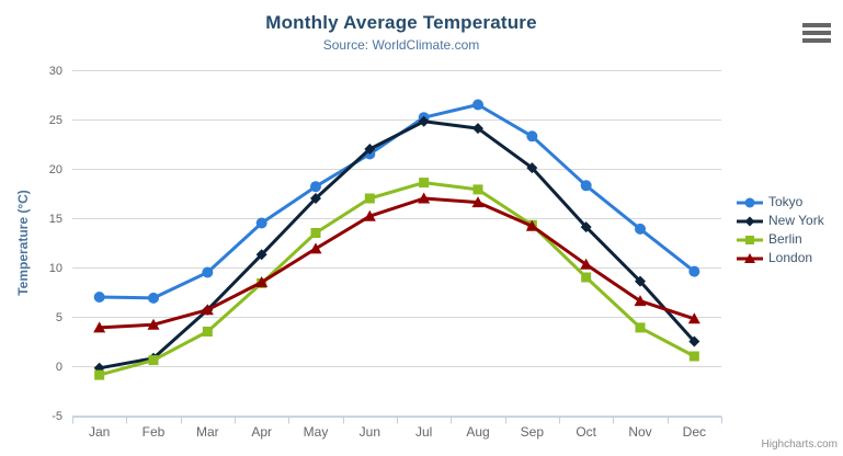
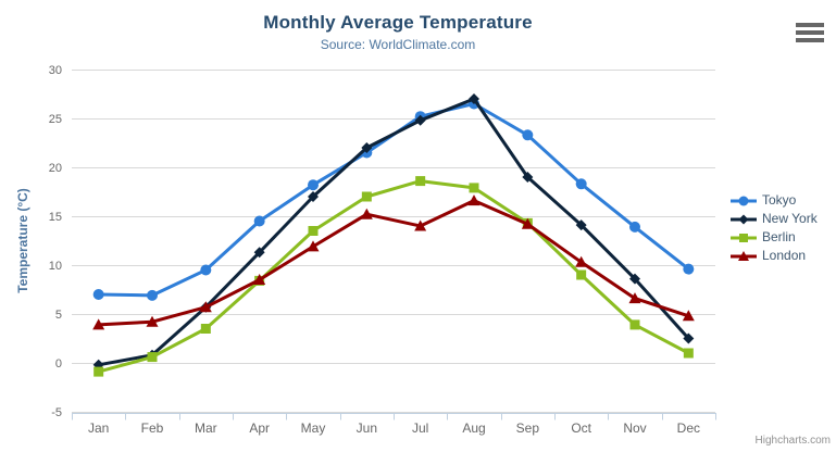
London/Jul: 17 -> 14
New York/Aug: 24 -> 27
New York/Sep: 20 -> 19
